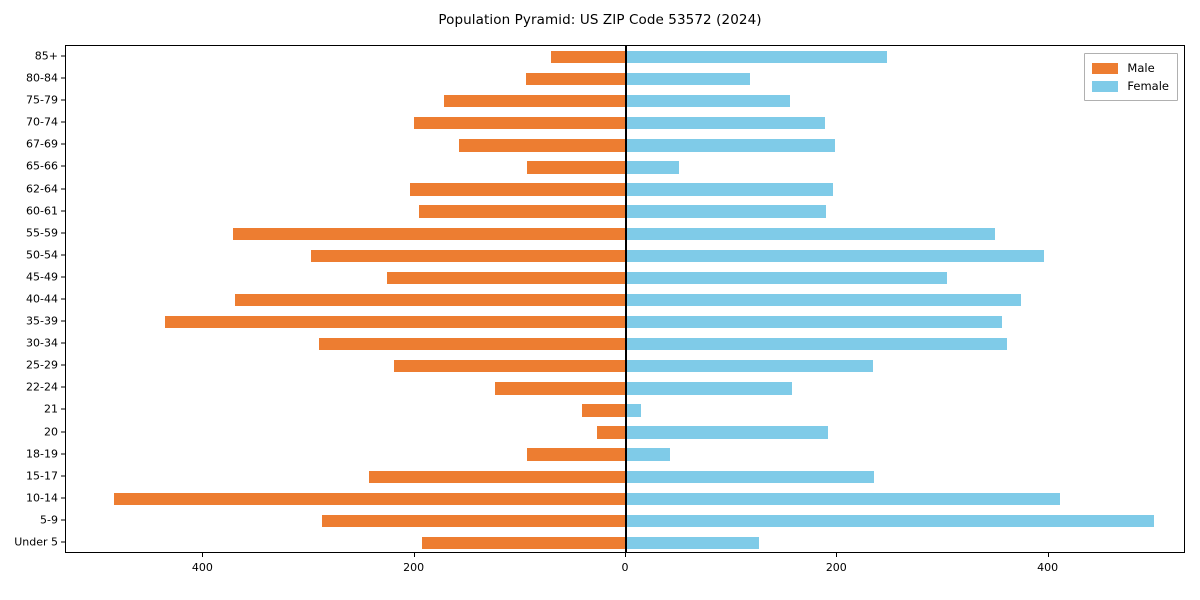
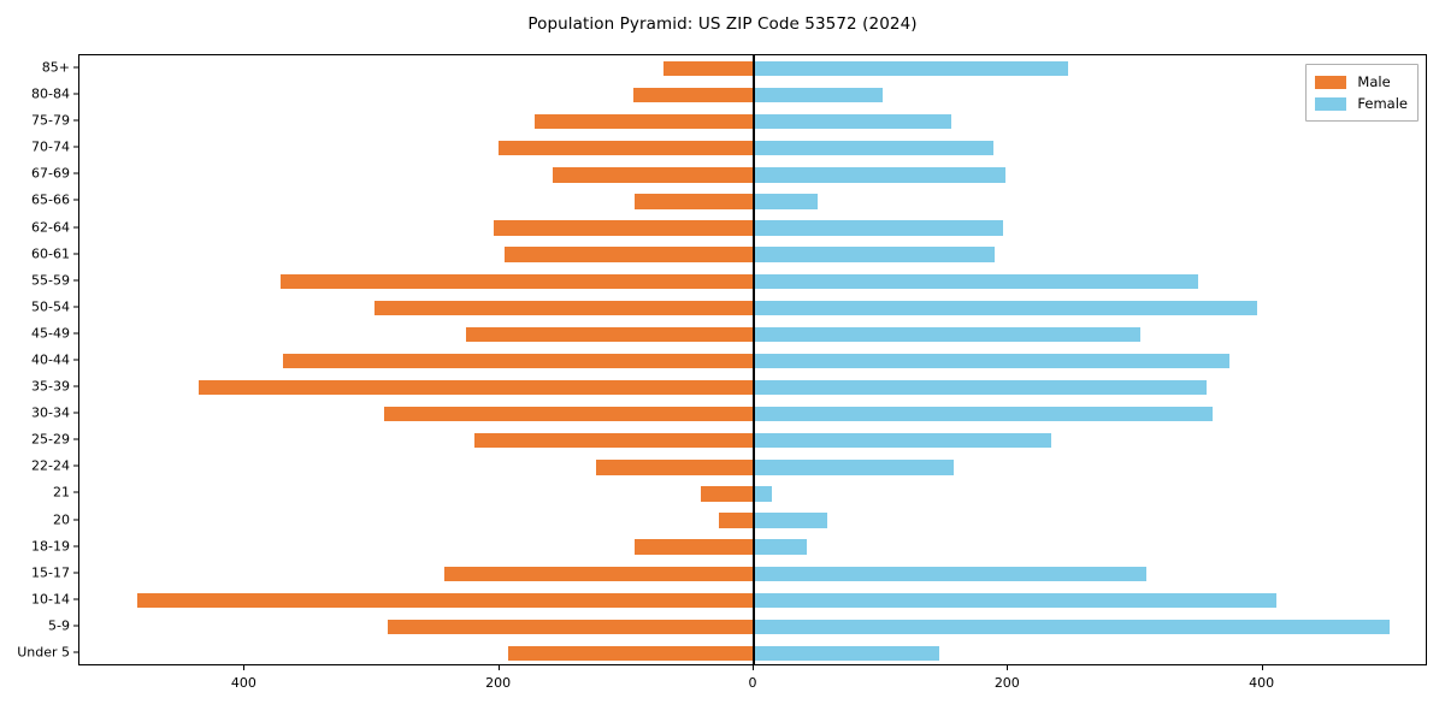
Female/80-84: 117 -> 101
Female/20: 191 -> 58
Female/15-17: 235 -> 309
Female/Under 5: 126 -> 146
